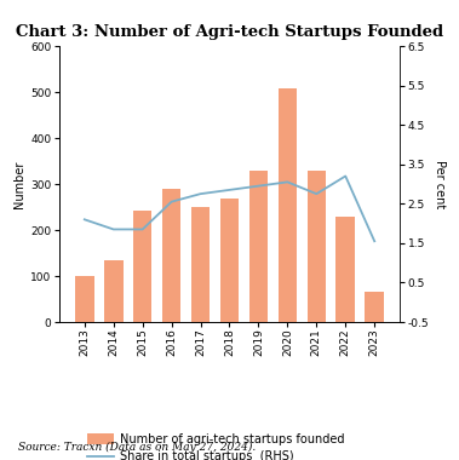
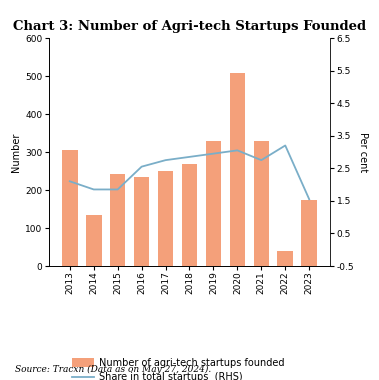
Number of agri-tech startups founded/2013: 100 -> 305
Number of agri-tech startups founded/2016: 290 -> 235
Number of agri-tech startups founded/2022: 230 -> 40
Number of agri-tech startups founded/2023: 67 -> 175
